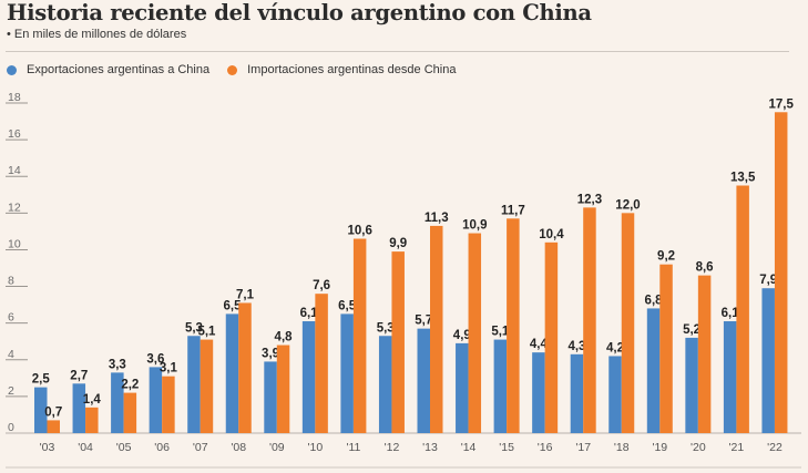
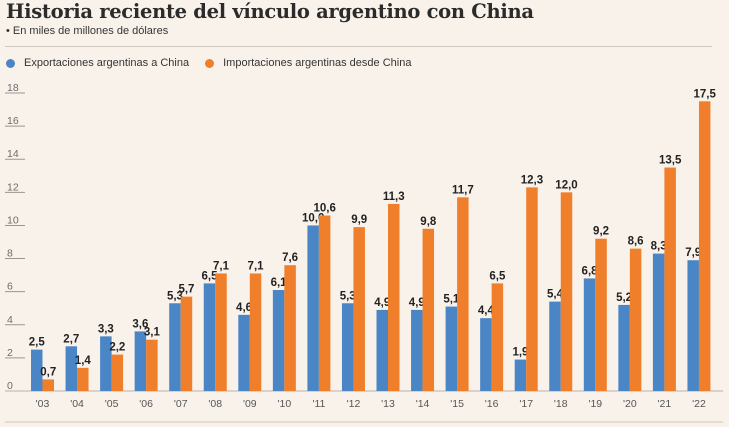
Importaciones argentinas desde China/'07: 5,1 -> 5,7
Exportaciones argentinas a China/'09: 3,9 -> 4,6
Importaciones argentinas desde China/'09: 4,8 -> 7,1
Exportaciones argentinas a China/'11: 6,5 -> 10,0
Exportaciones argentinas a China/'13: 5,7 -> 4,9
Importaciones argentinas desde China/'14: 10,9 -> 9,8
Importaciones argentinas desde China/'16: 10,4 -> 6,5
Exportaciones argentinas a China/'17: 4,3 -> 1,9
Exportaciones argentinas a China/'18: 4,2 -> 5,4
Exportaciones argentinas a China/'21: 6,1 -> 8,3
